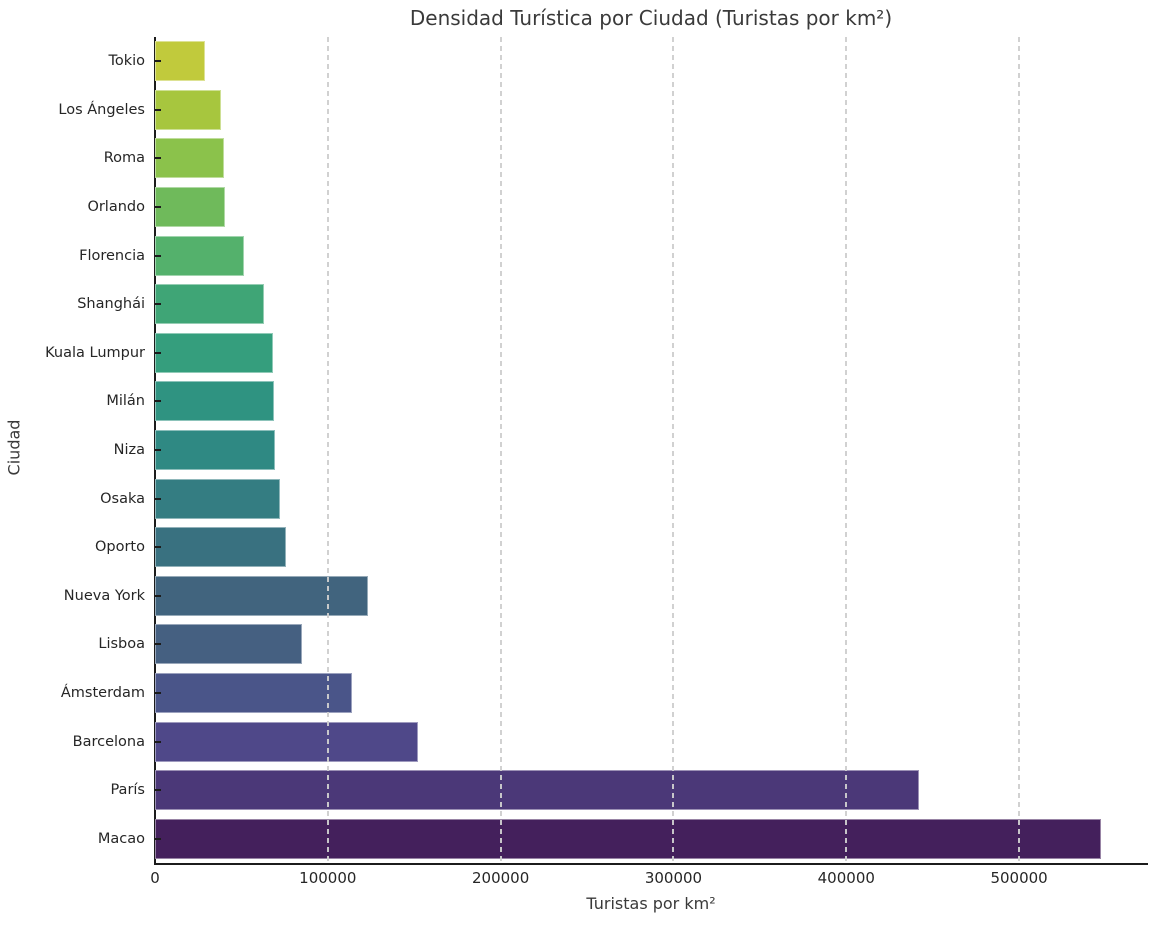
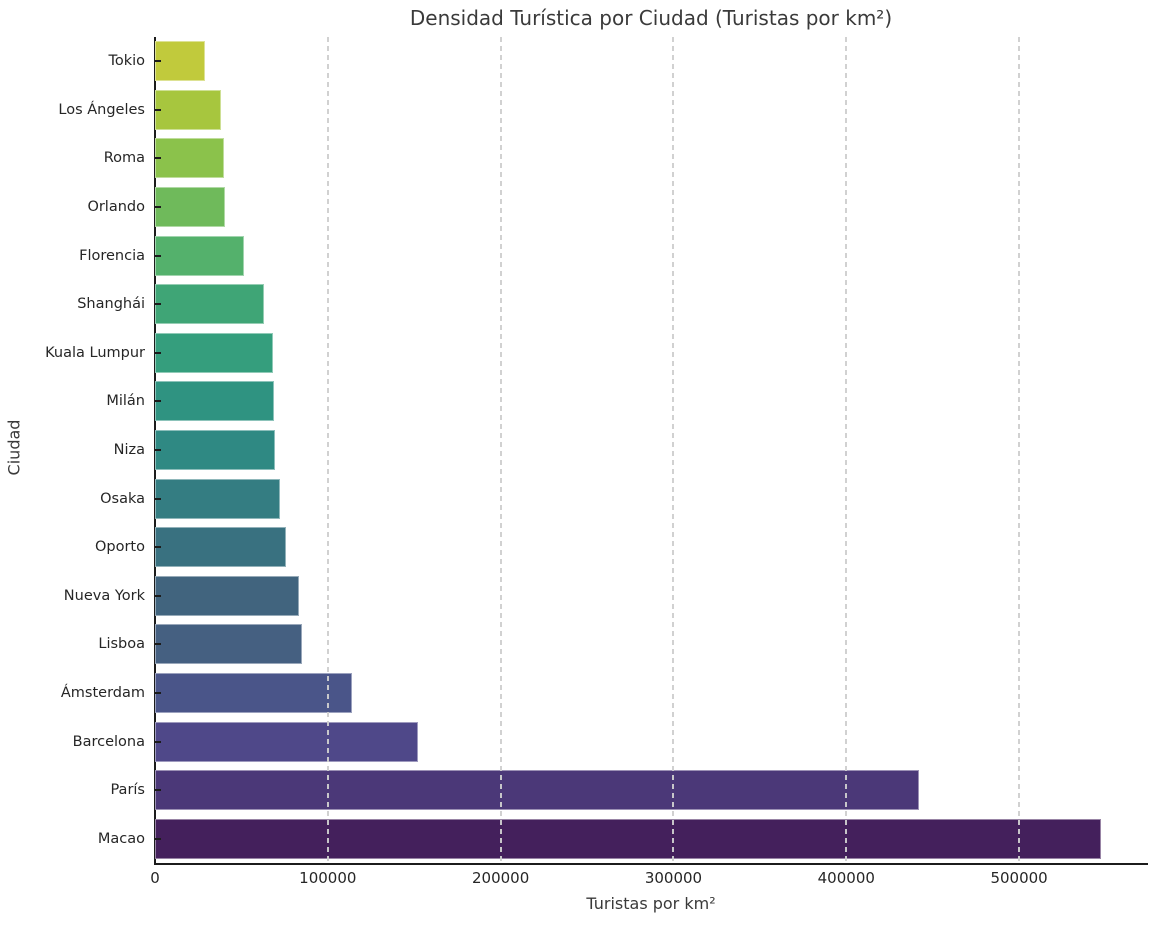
Nueva York: 123000 -> 83000
